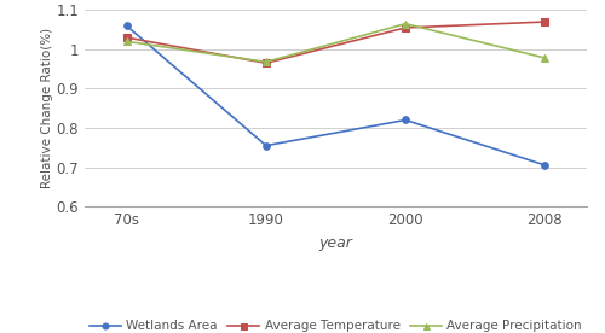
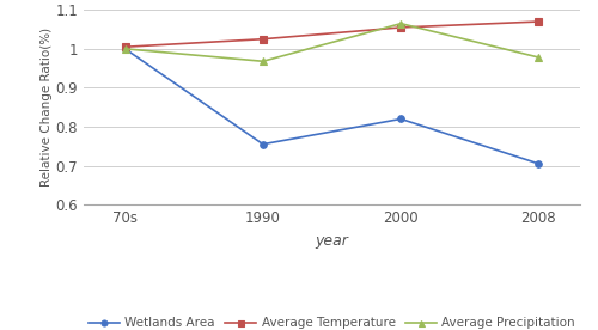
Wetlands Area/70s: 1.060 -> 1.000
Average Temperature/70s: 1.030 -> 1.005
Average Precipitation/70s: 1.020 -> 1.000
Average Temperature/1990: 0.965 -> 1.025
